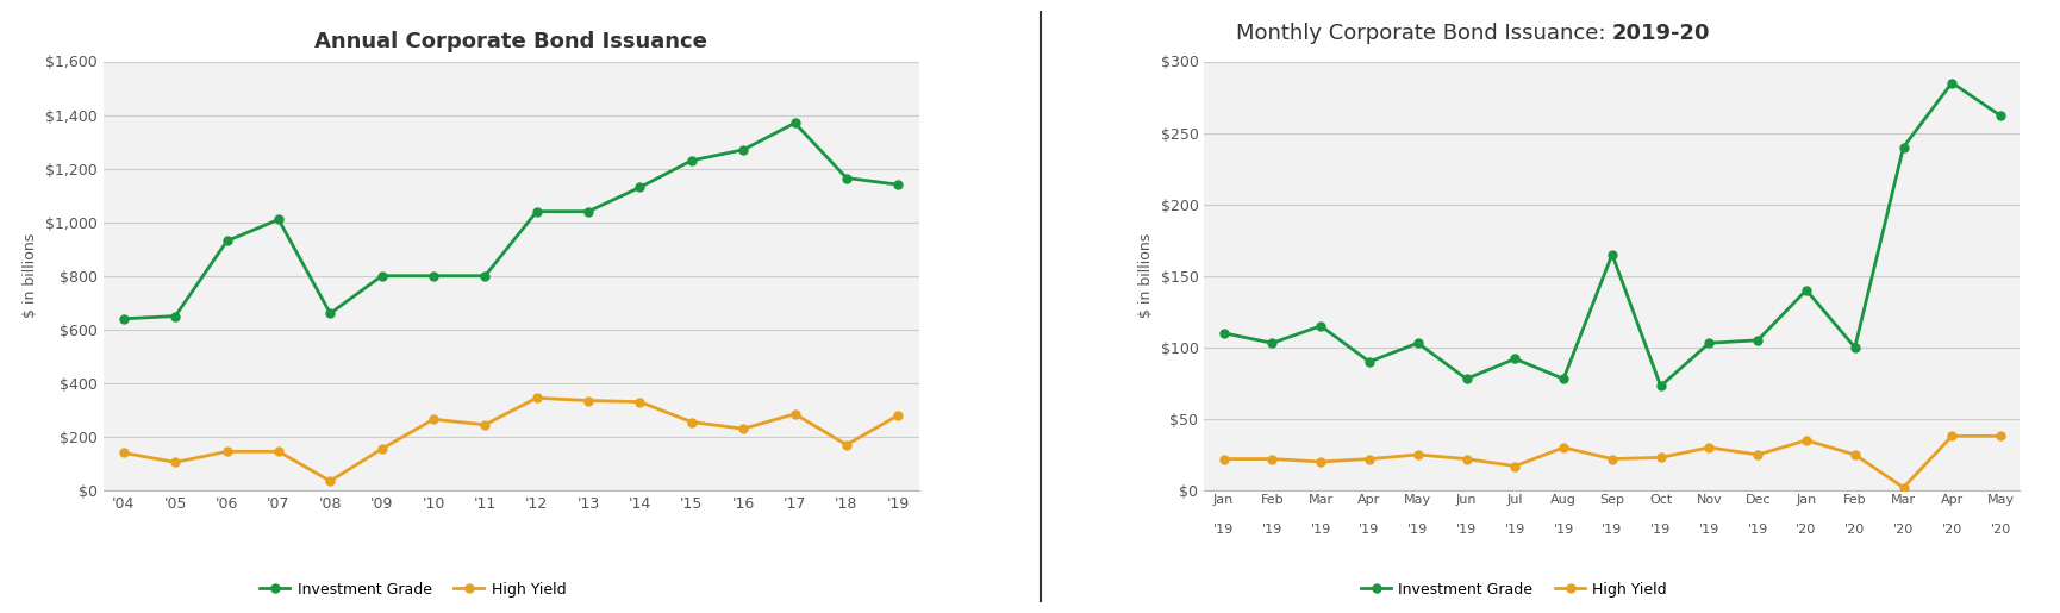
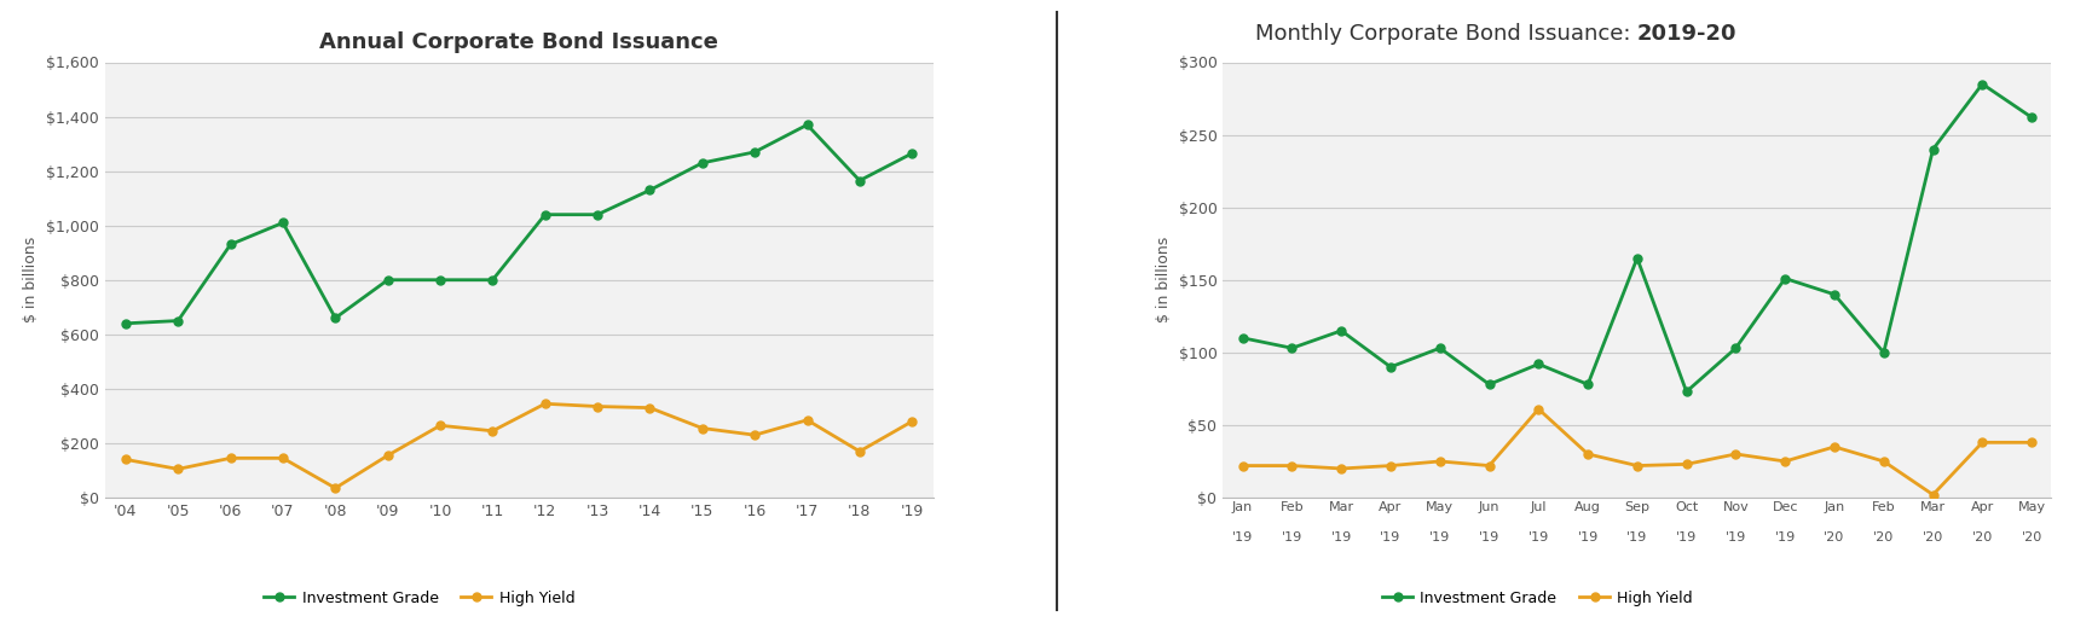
Annual Corporate Bond Issuance/Investment Grade/'19: $1,140 -> $1,265
High Yield/Jul: $17 -> $61
Investment Grade/Dec: $105 -> $151
